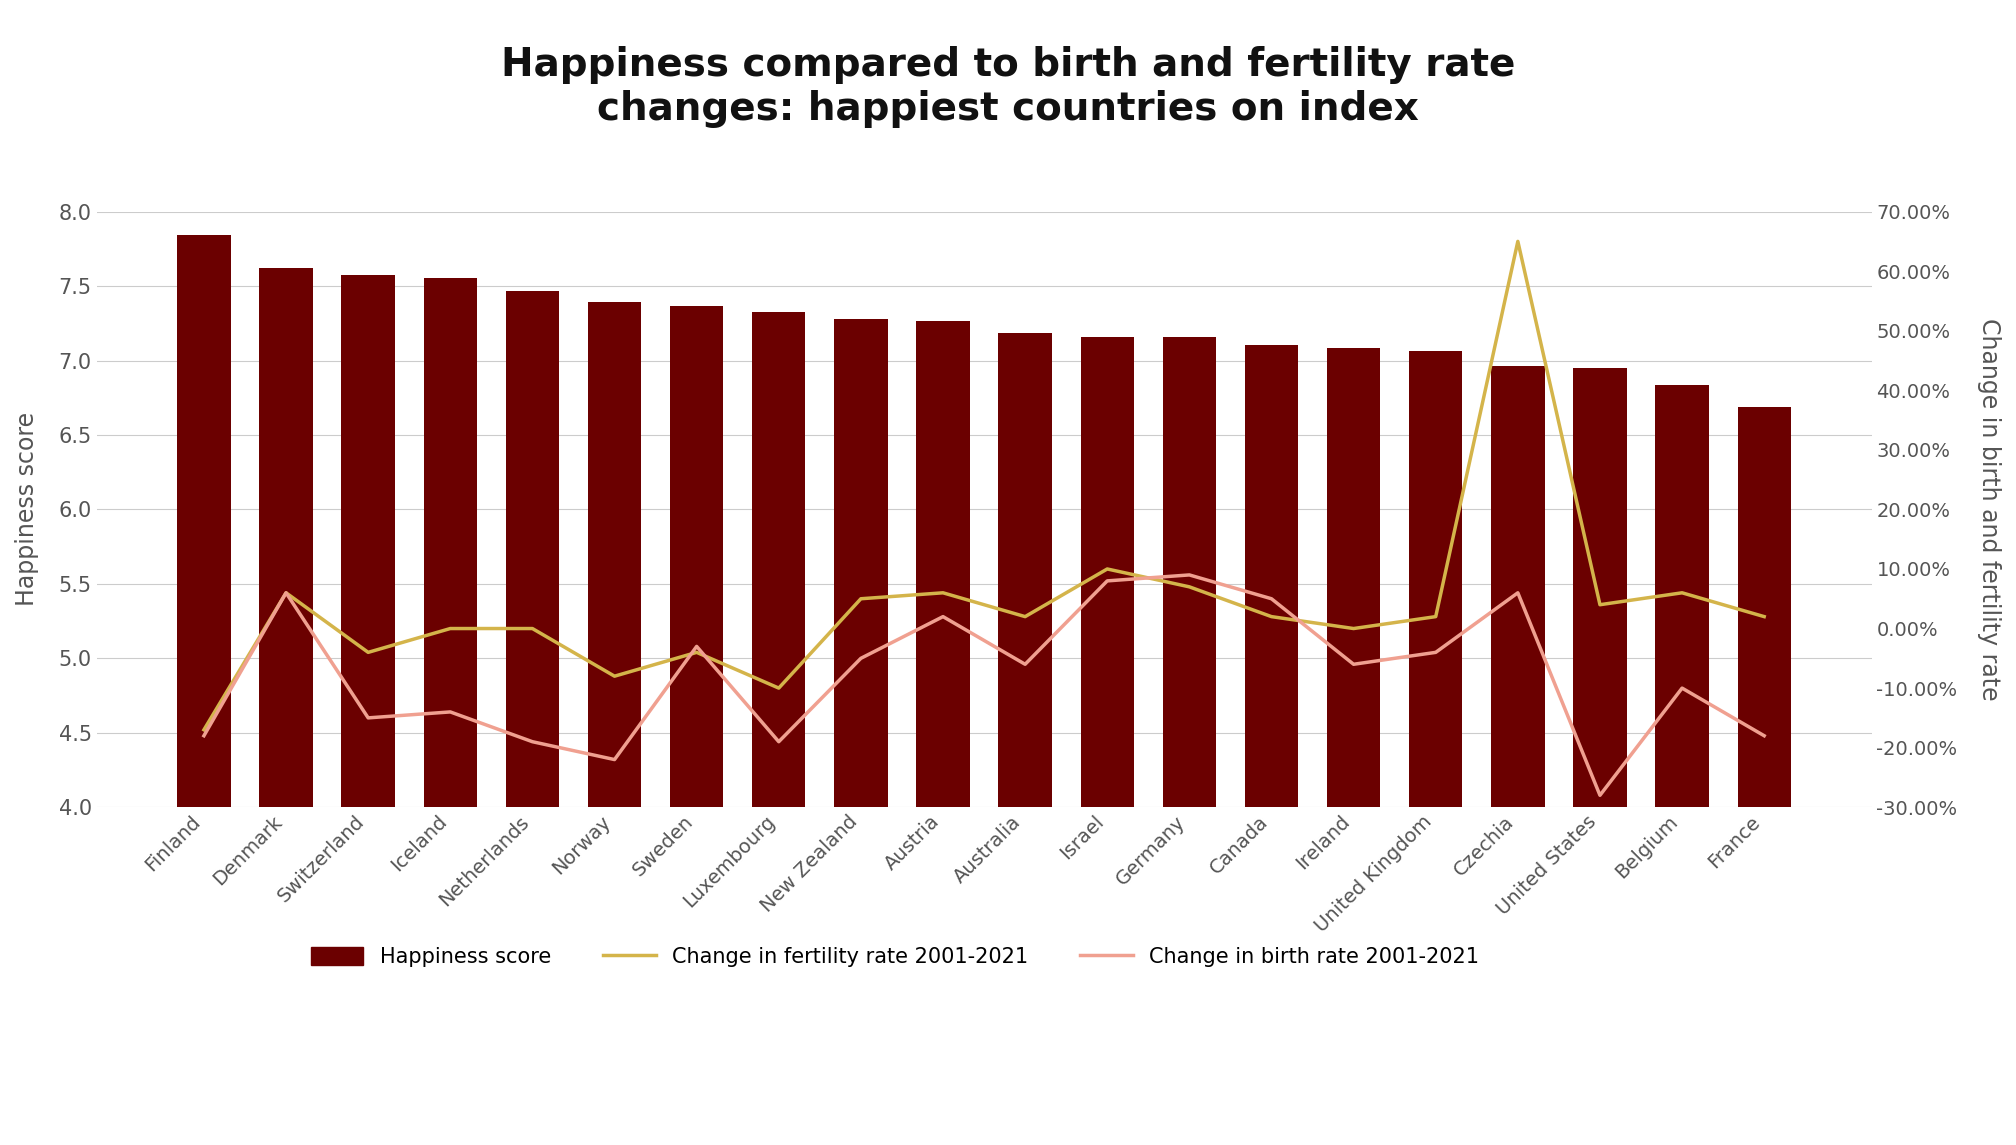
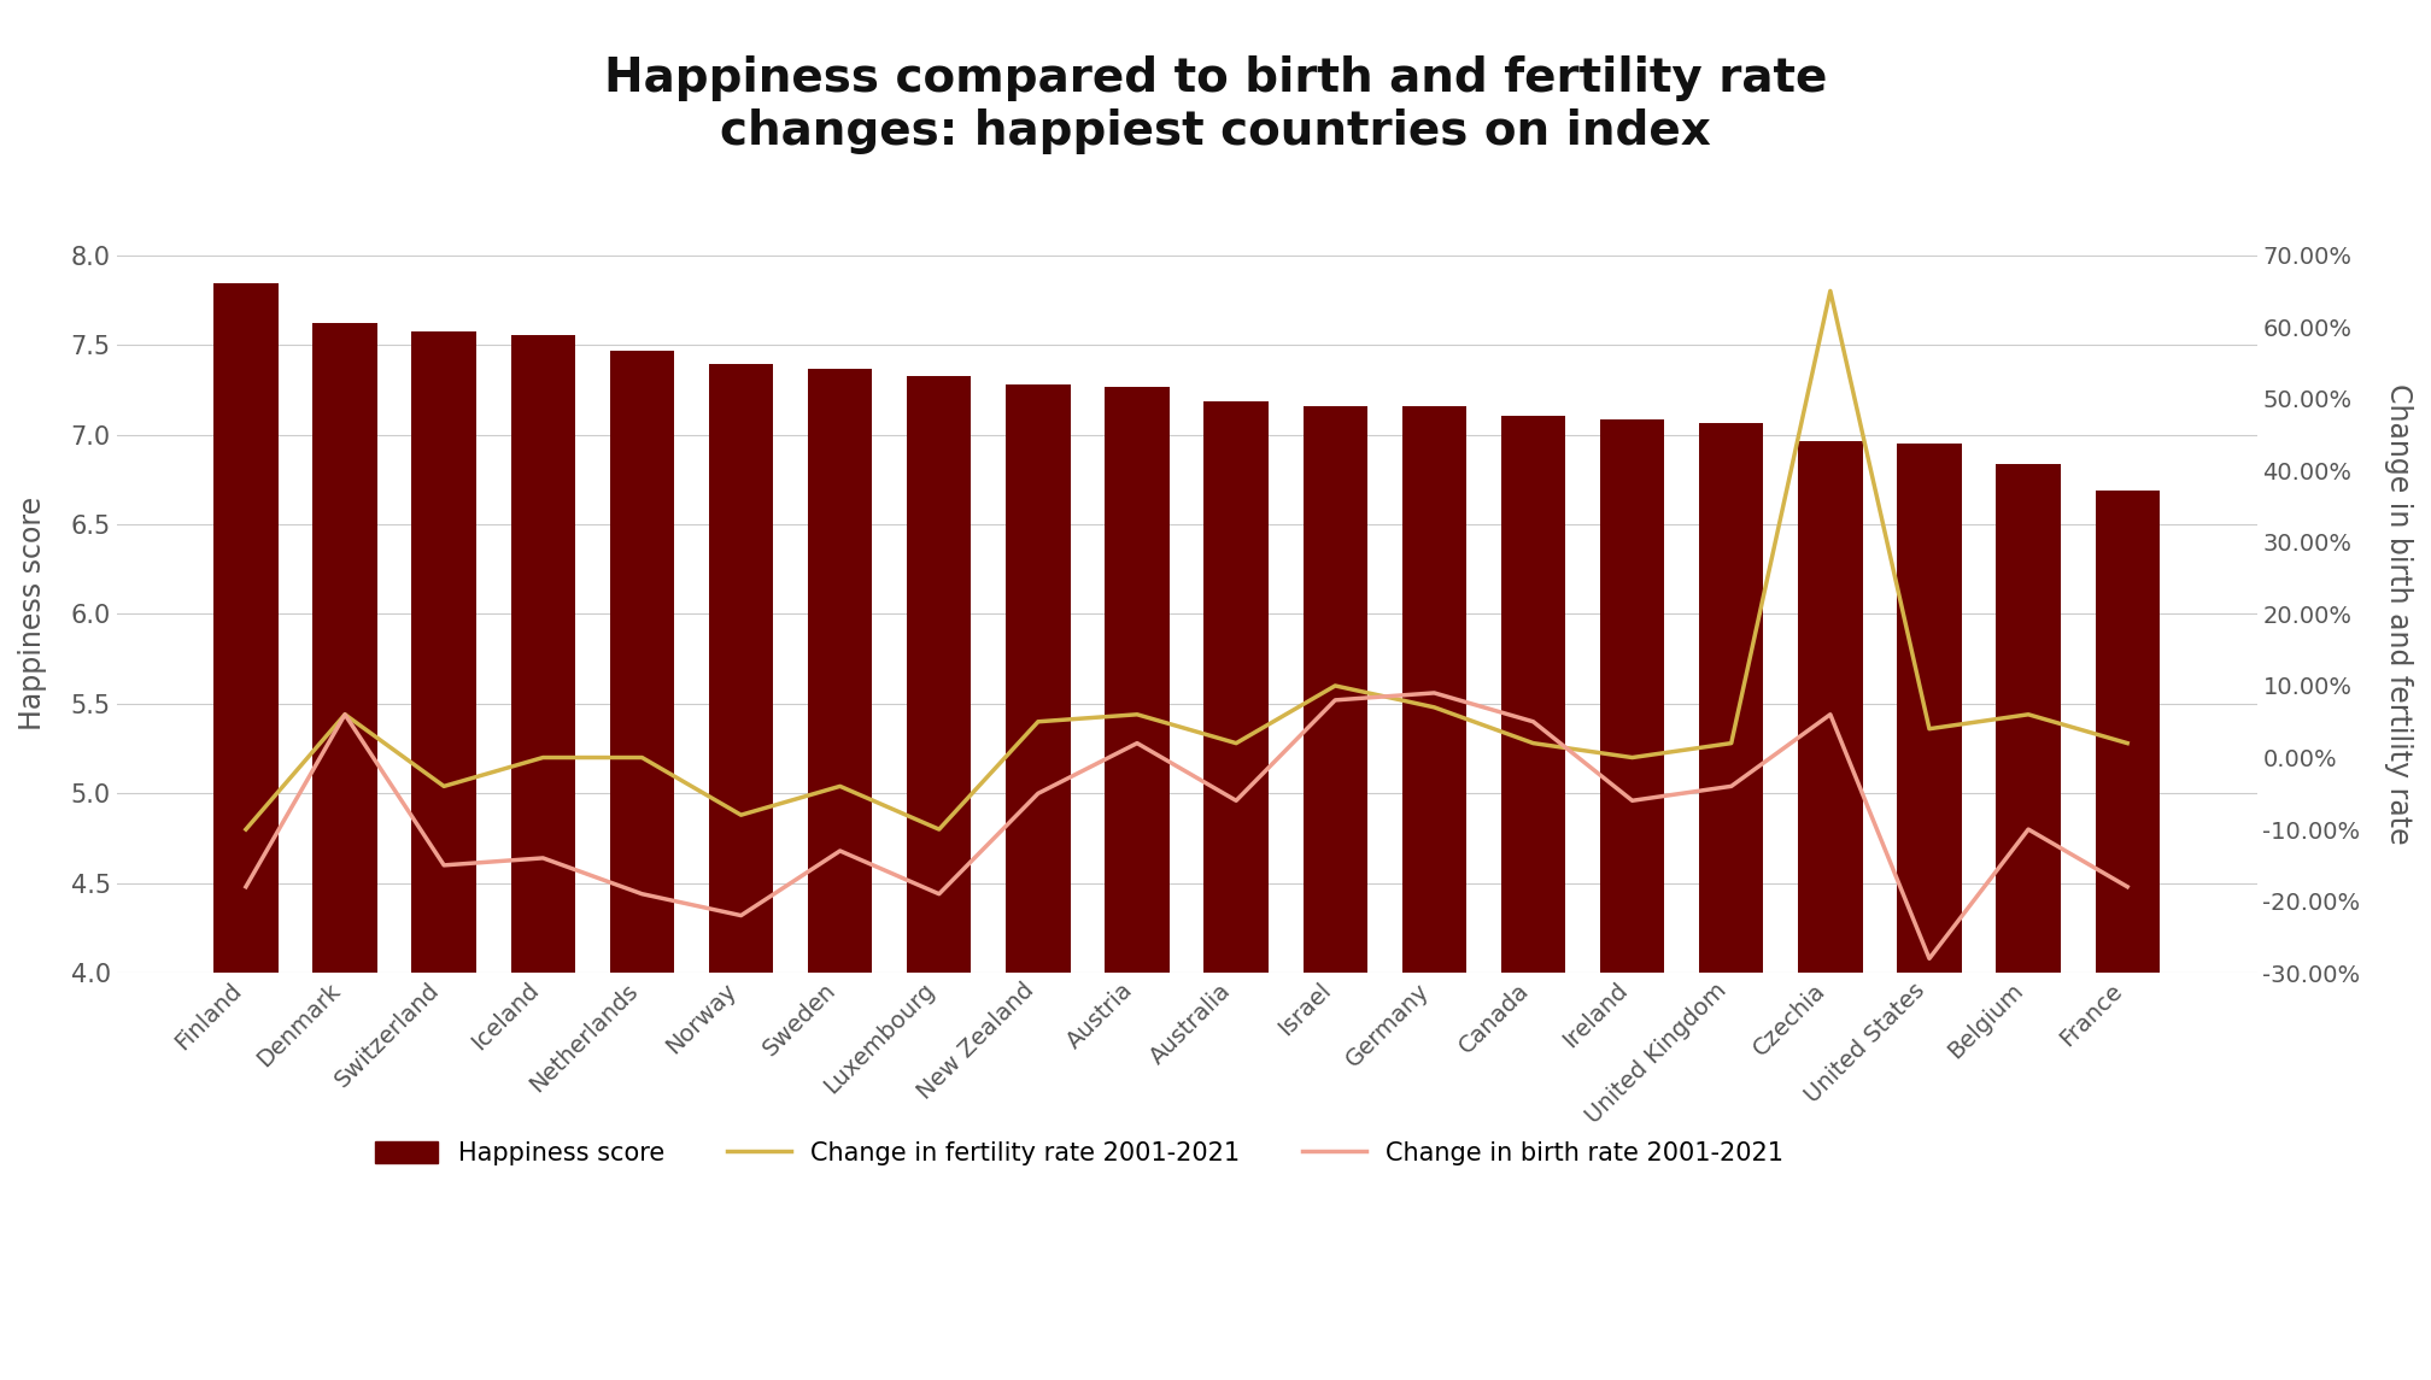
Change in fertility rate 2001-2021/Finland: -17% -> -10%
Change in birth rate 2001-2021/Sweden: -3% -> -13%
